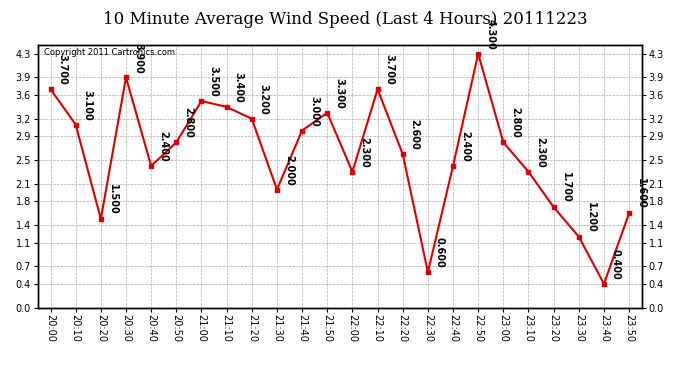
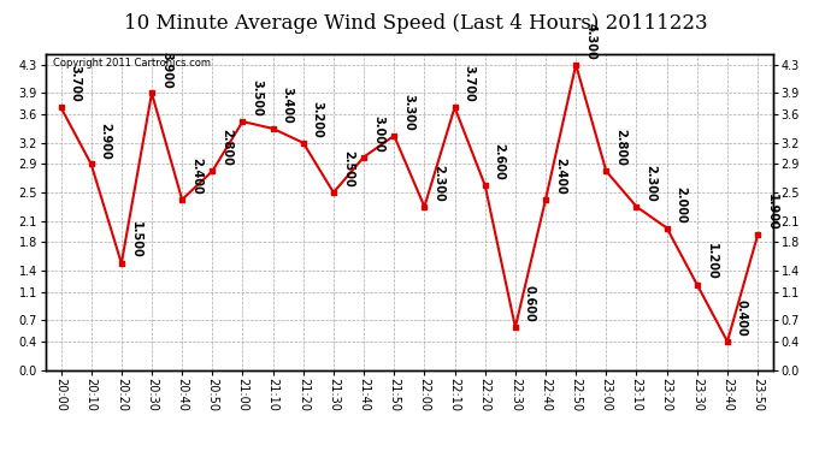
20:10: 3.100 -> 2.900
21:30: 2.000 -> 2.500
23:20: 1.700 -> 2.000
23:50: 1.600 -> 1.900
